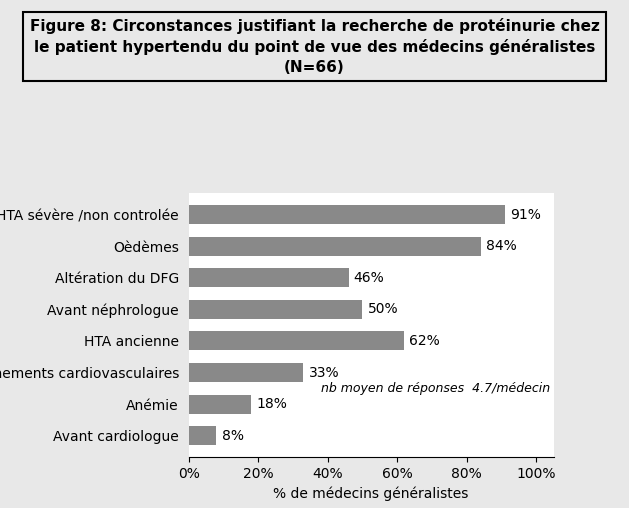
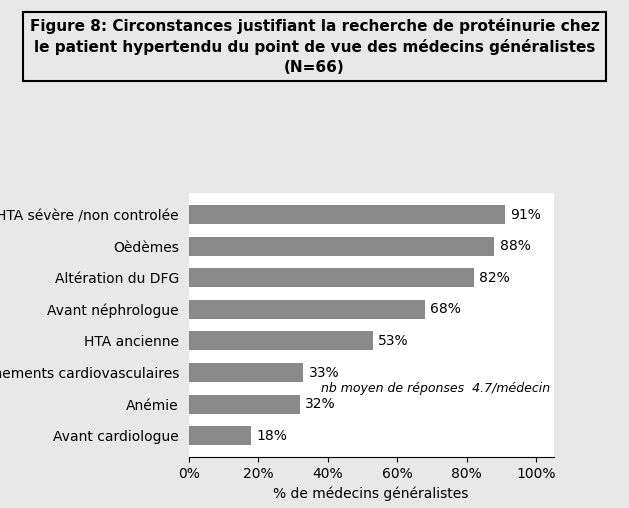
Oèdèmes: 84% -> 88%
Altération du DFG: 46% -> 82%
Avant néphrologue: 50% -> 68%
HTA ancienne: 62% -> 53%
Anémie: 18% -> 32%
Avant cardiologue: 8% -> 18%
